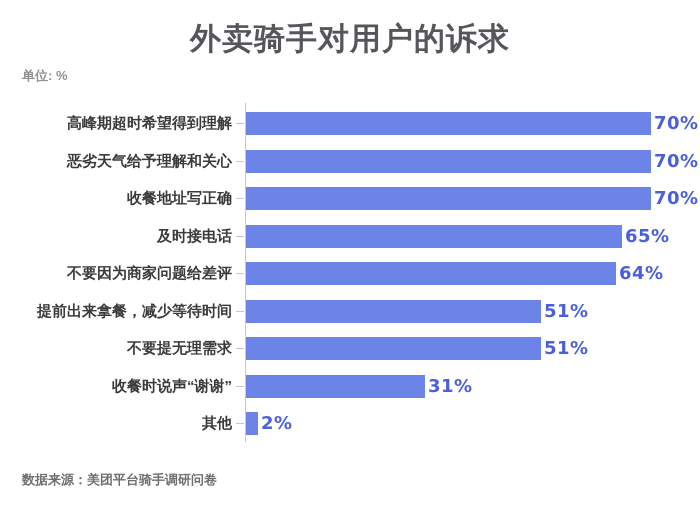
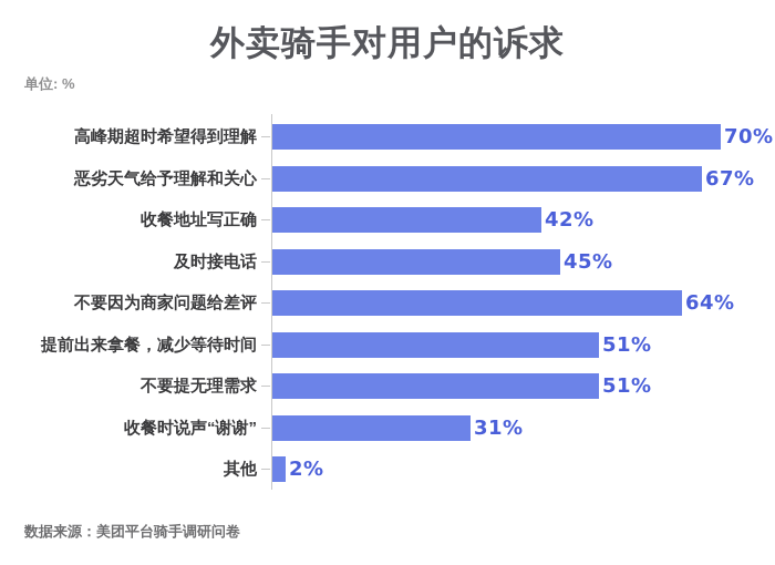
恶劣天气给予理解和关心: 70% -> 67%
收餐地址写正确: 70% -> 42%
及时接电话: 65% -> 45%
